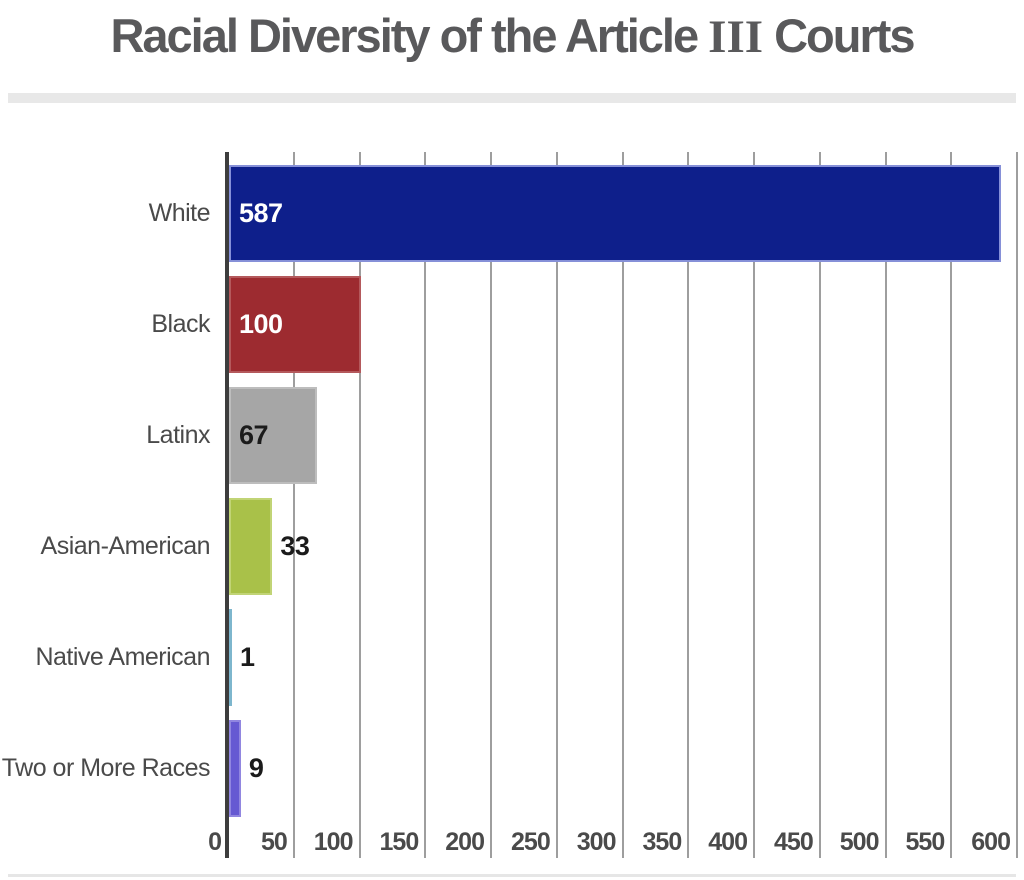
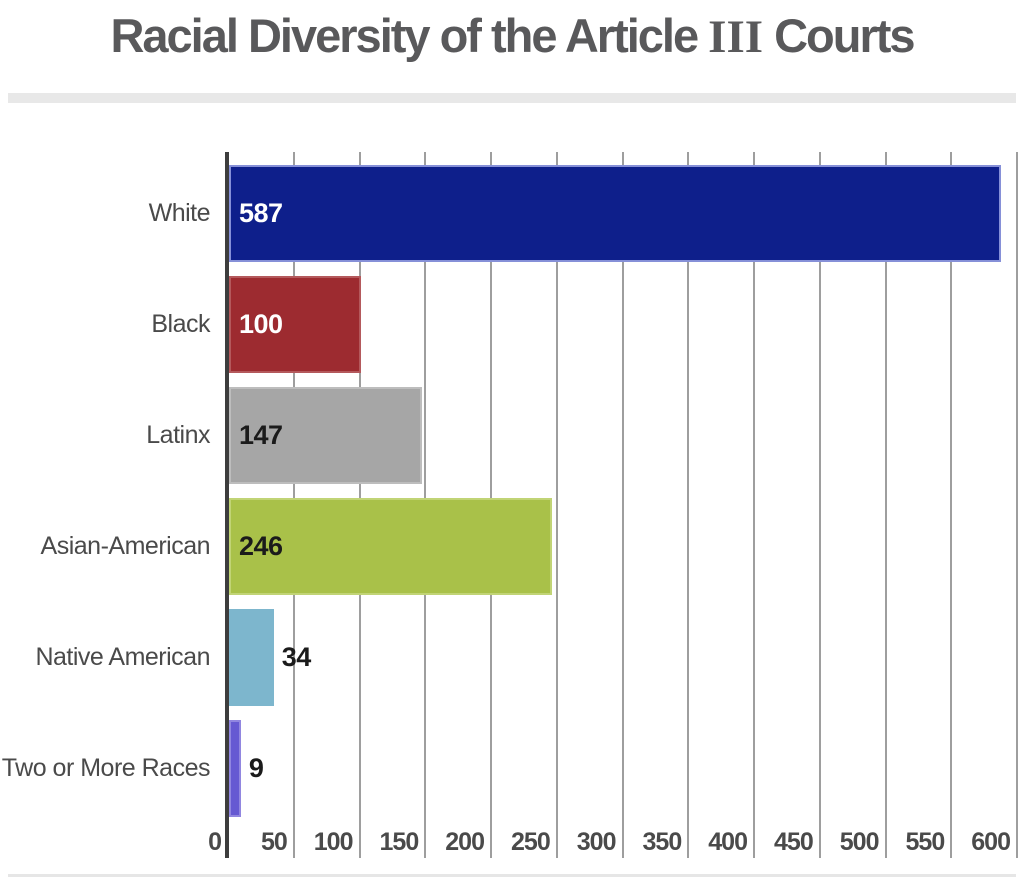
Latinx: 67 -> 147
Asian-American: 33 -> 246
Native American: 1 -> 34
